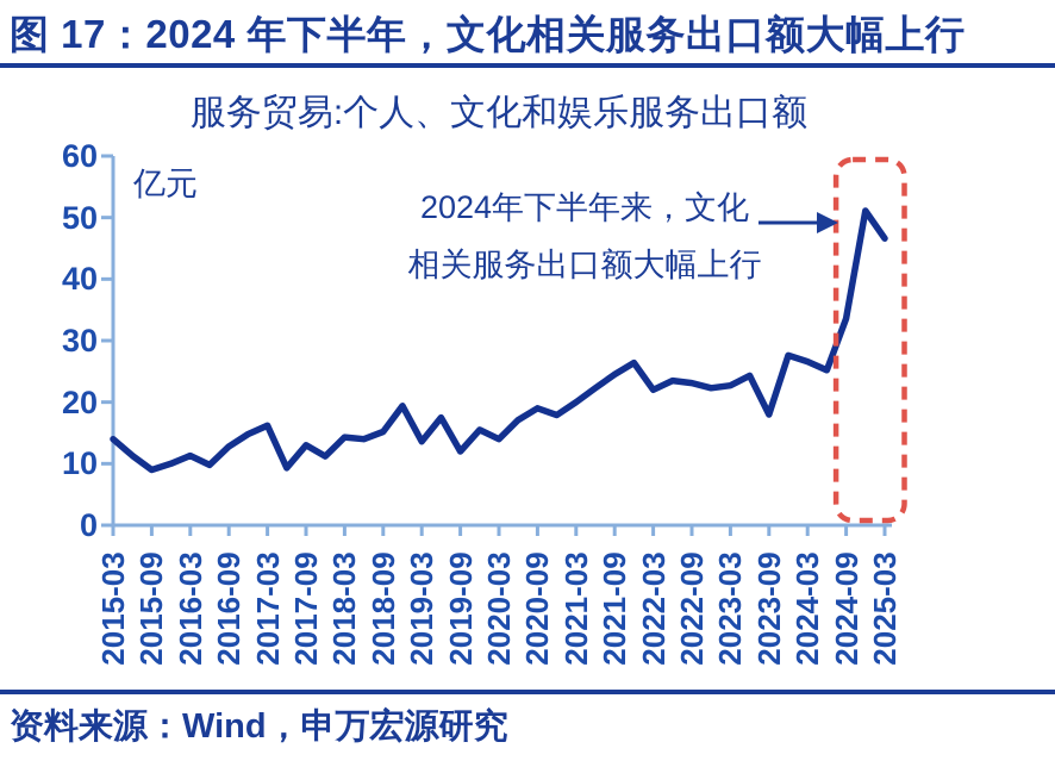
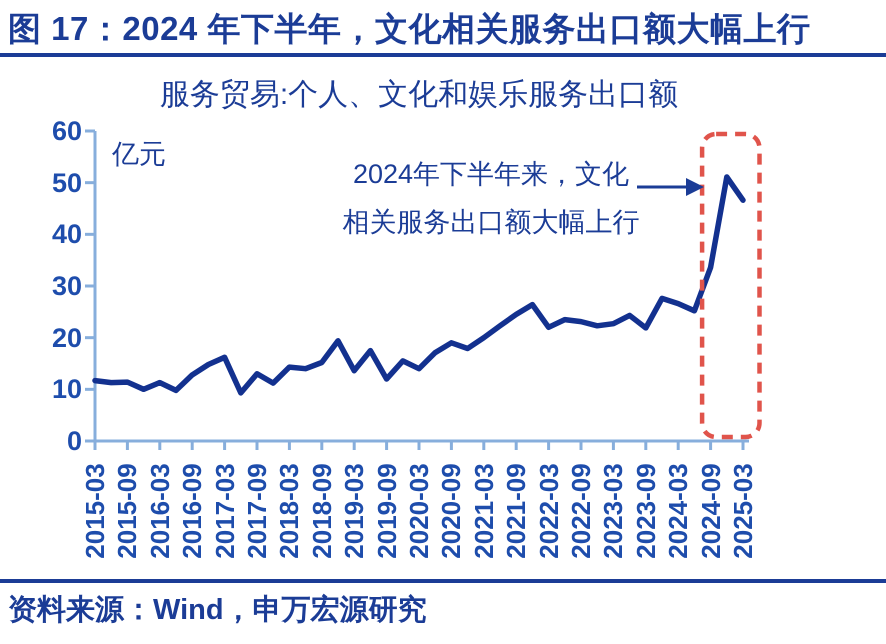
2015-03: 14 -> 12
2015-09: 9 -> 11
2023-09: 18 -> 22
